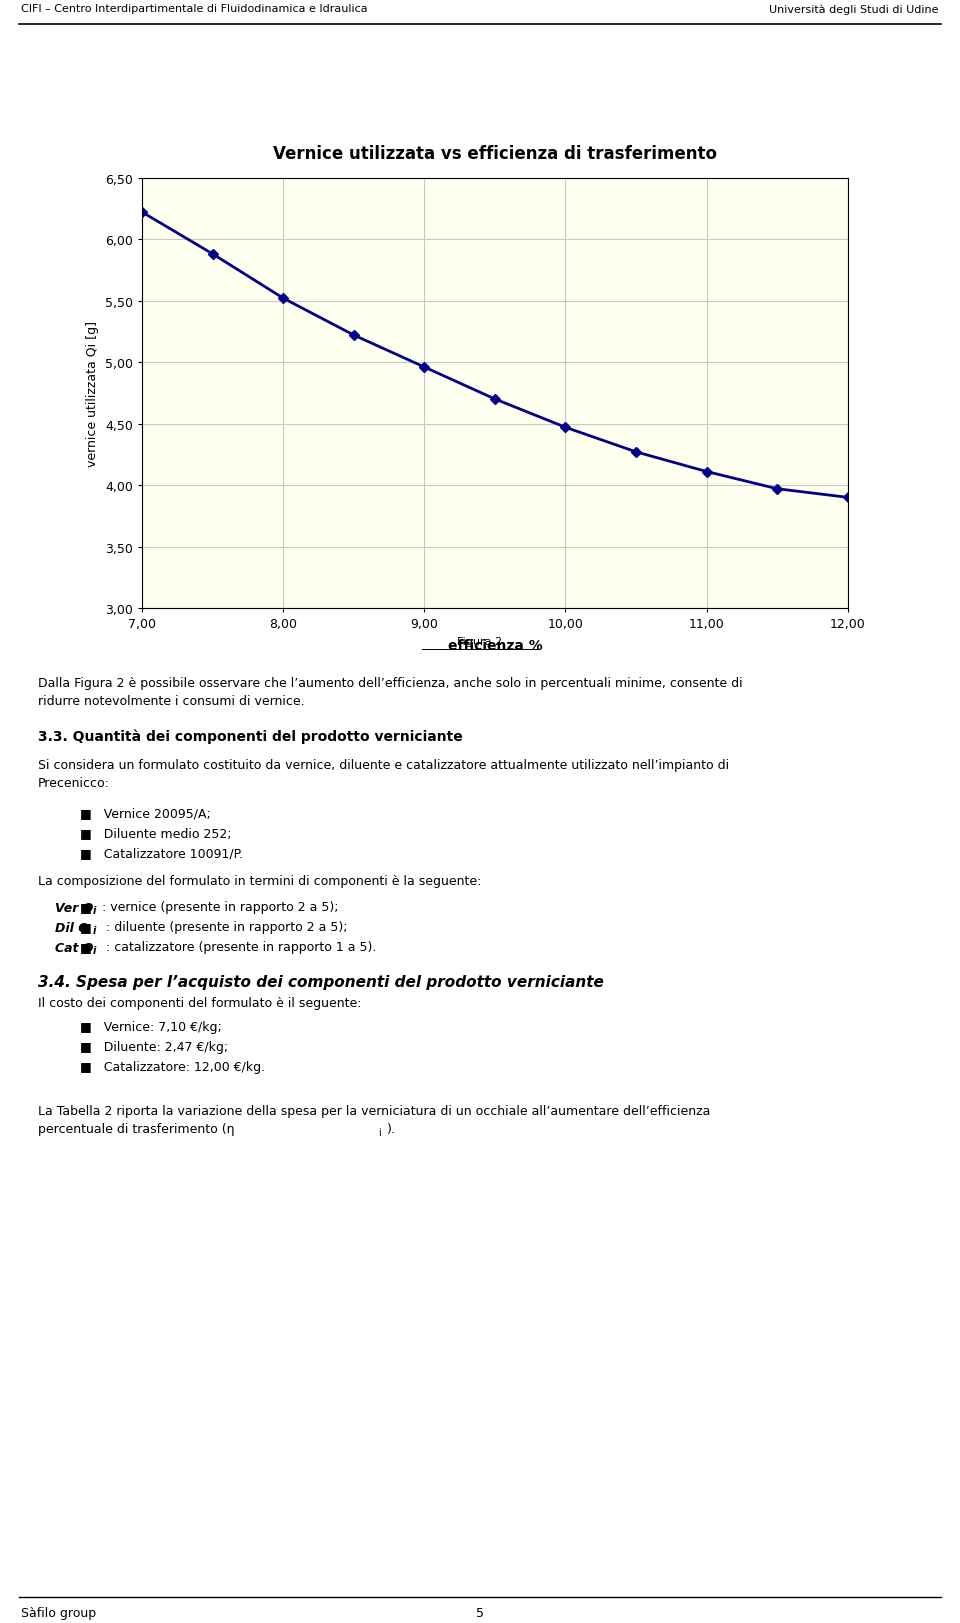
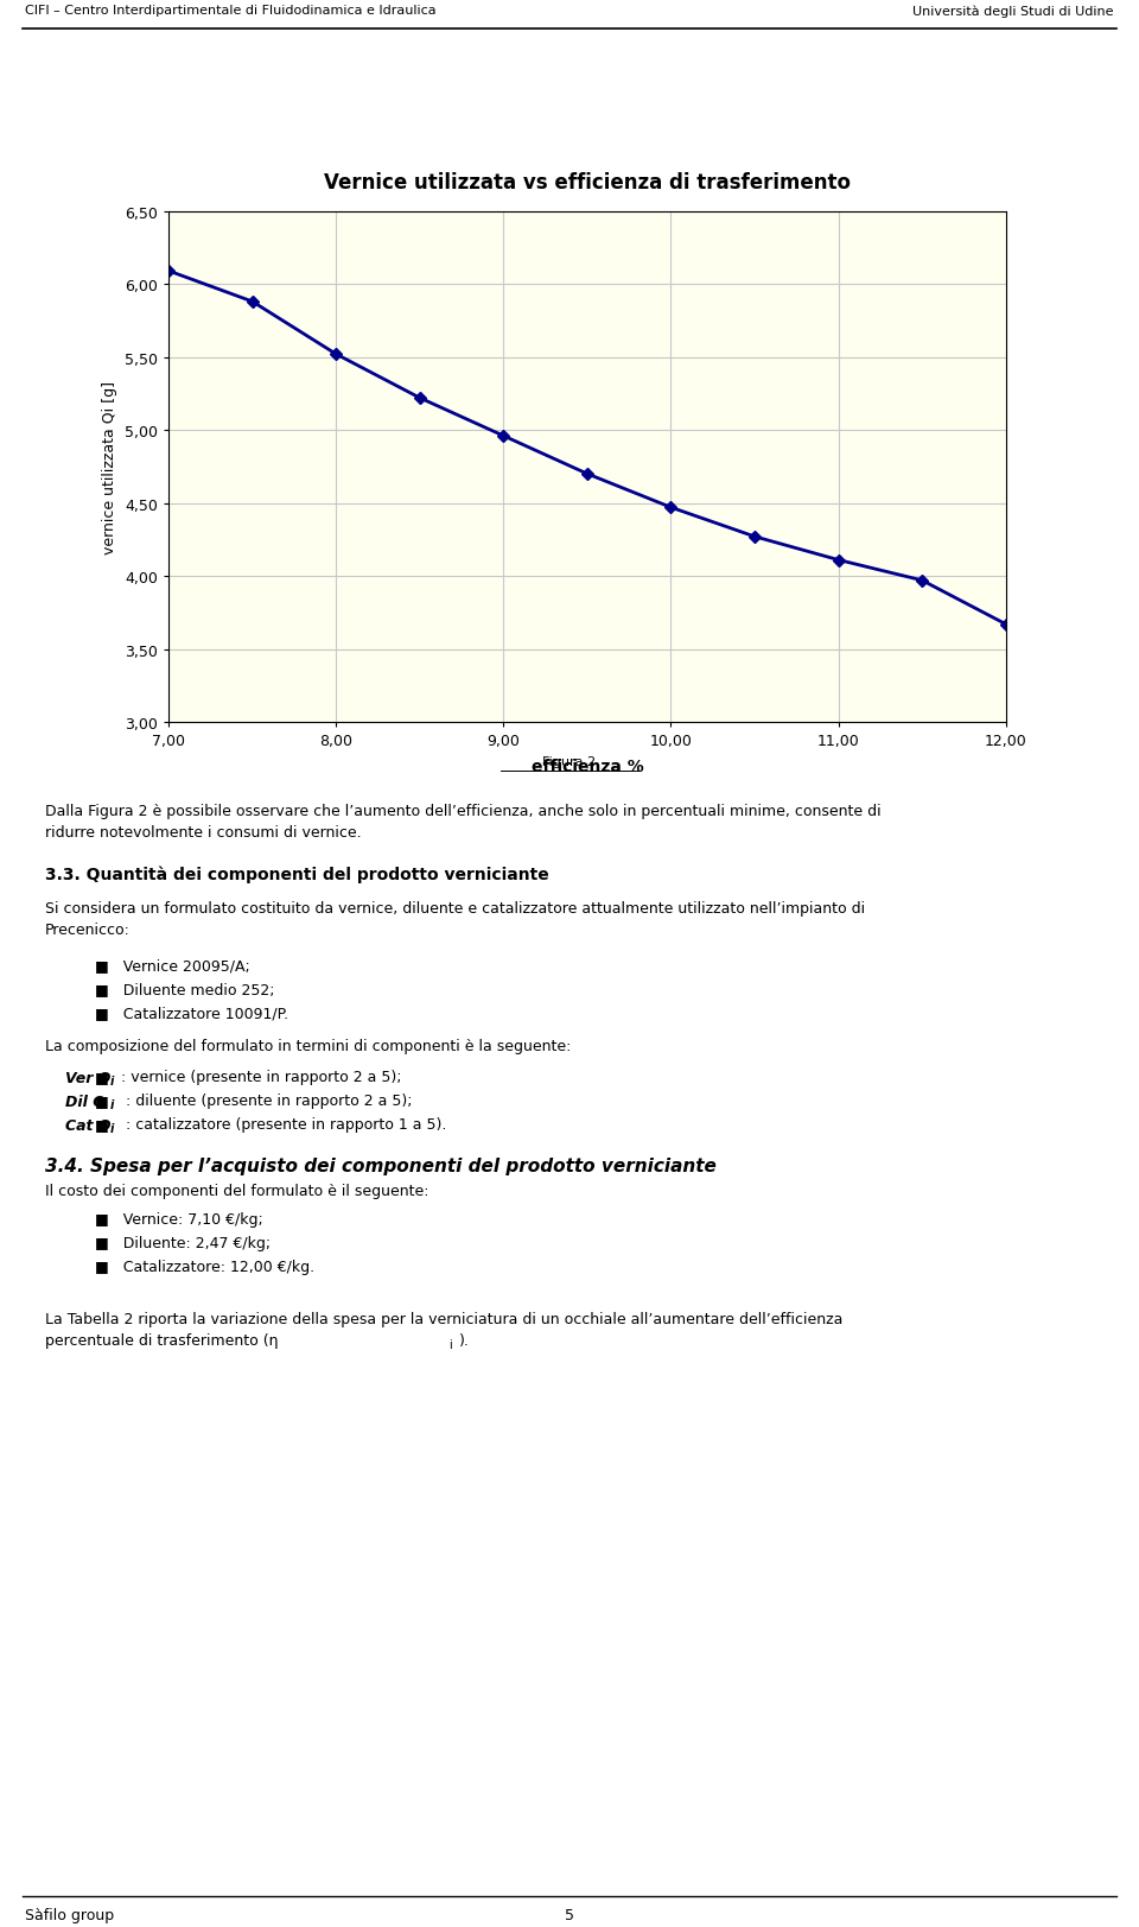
7,00: 6,22 -> 6,09
12,00: 3,90 -> 3,67
